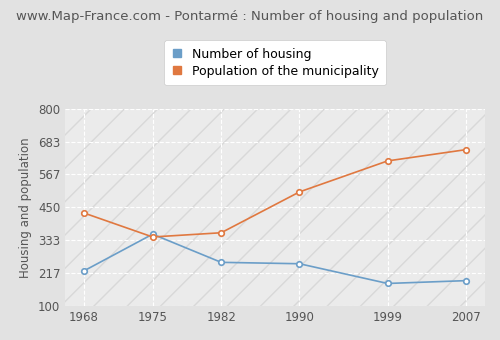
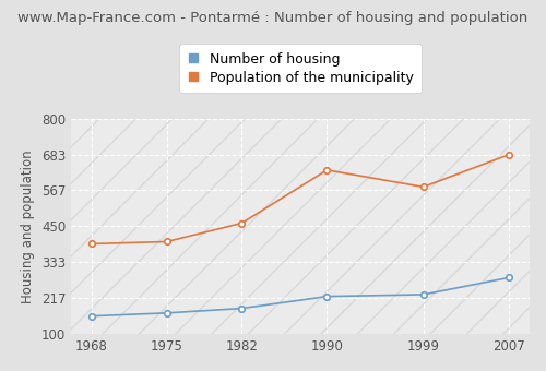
Number of housing/1968: 225 -> 158
Population of the municipality/1968: 430 -> 393
Number of housing/1975: 355 -> 168
Population of the municipality/1975: 345 -> 400
Number of housing/1982: 255 -> 183
Population of the municipality/1982: 360 -> 460
Number of housing/1990: 250 -> 222
Population of the municipality/1990: 505 -> 633
Number of housing/1999: 180 -> 228
Population of the municipality/1999: 615 -> 578
Number of housing/2007: 190 -> 283
Population of the municipality/2007: 655 -> 683
